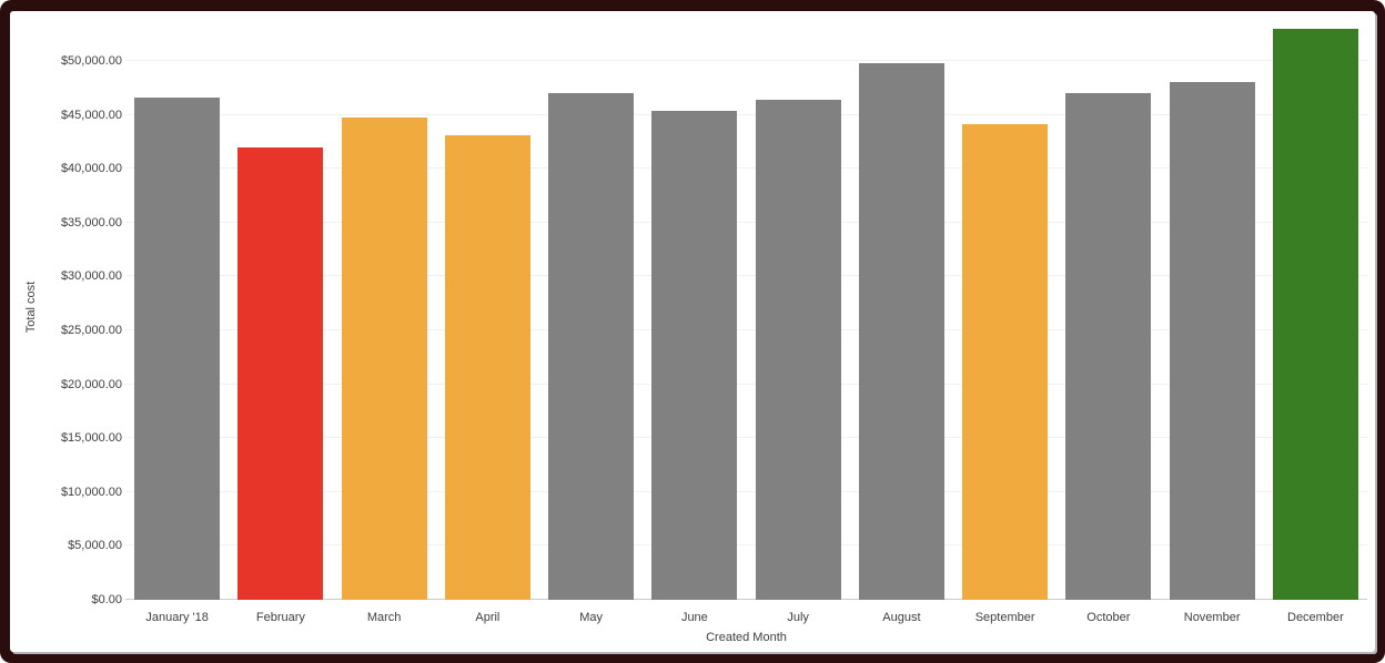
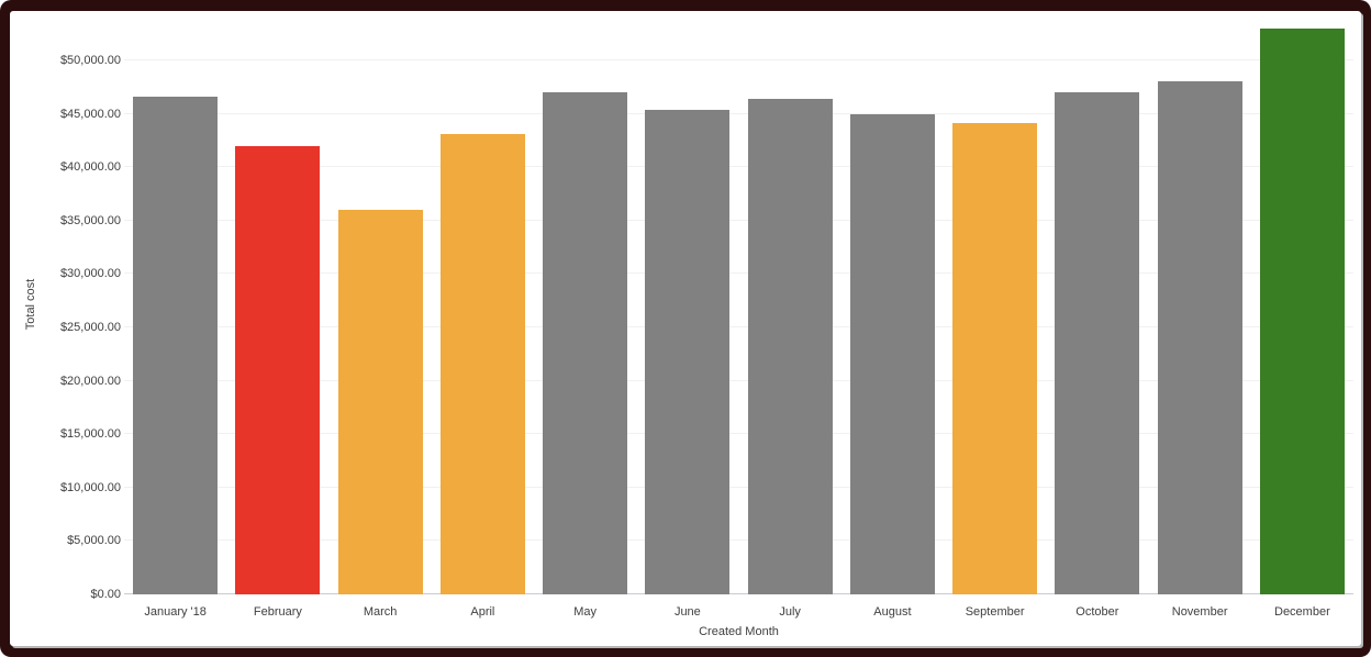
March: $45000 -> $36000
August: $50000 -> $45000
